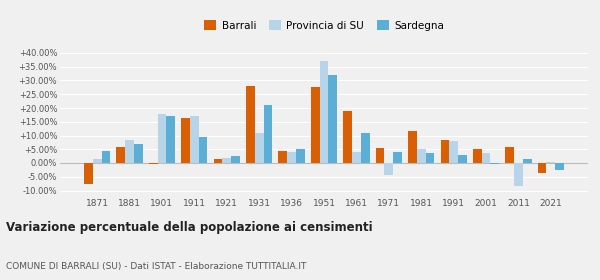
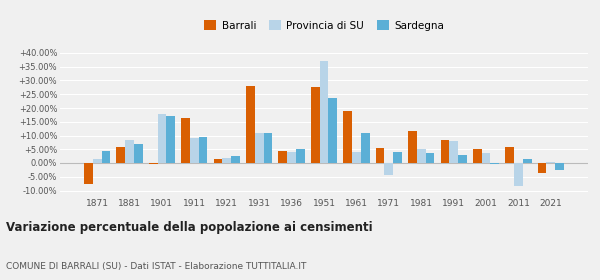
Provincia di SU/1911: 17.0% -> 9.0%
Sardegna/1931: 21.0% -> 11.0%
Sardegna/1951: 32.0% -> 23.5%
